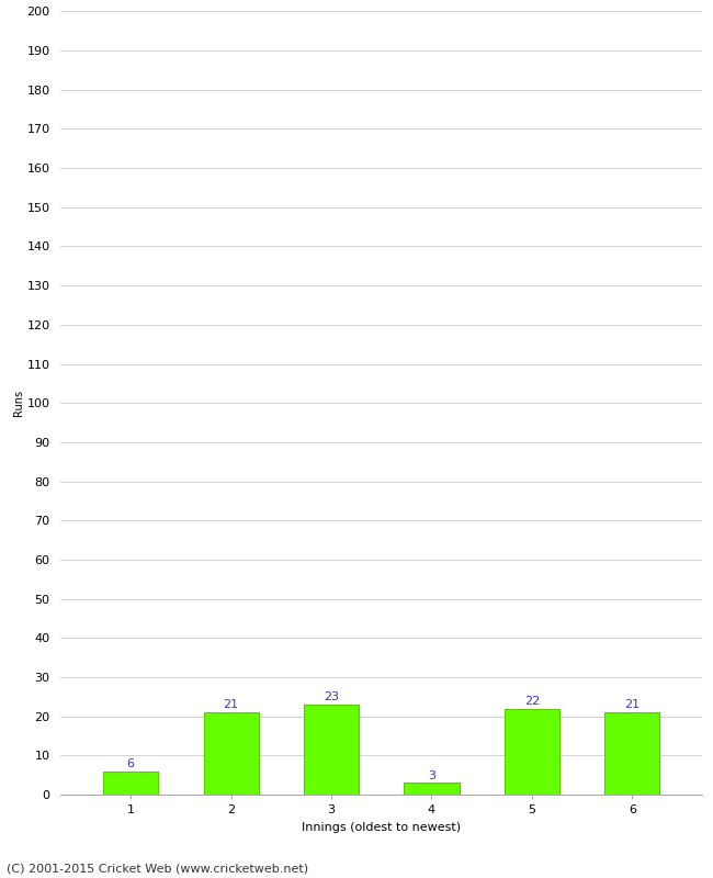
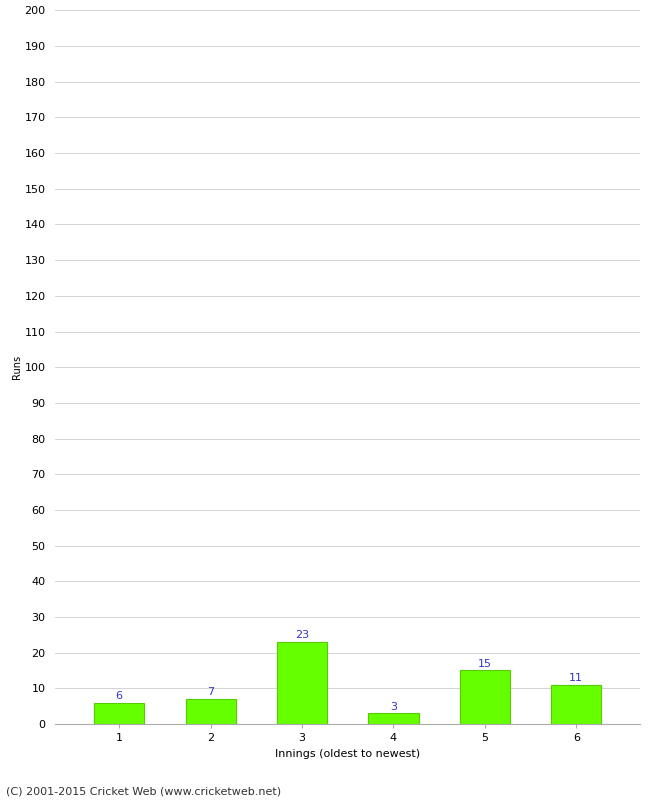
2: 21 -> 7
5: 22 -> 15
6: 21 -> 11
